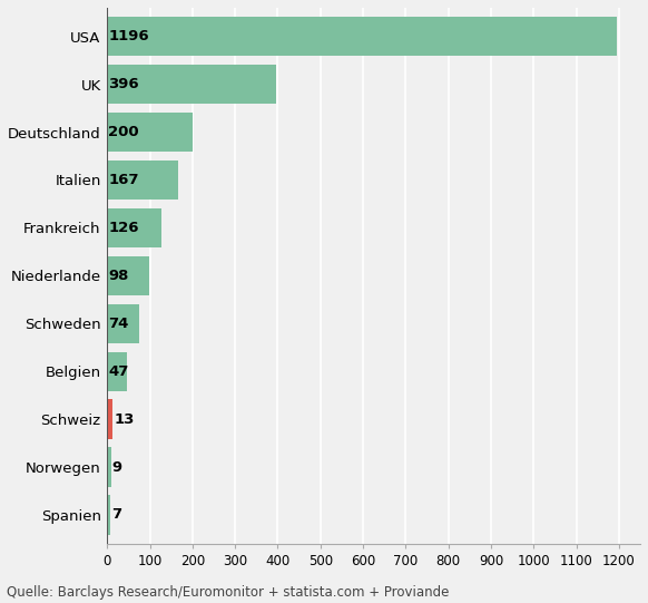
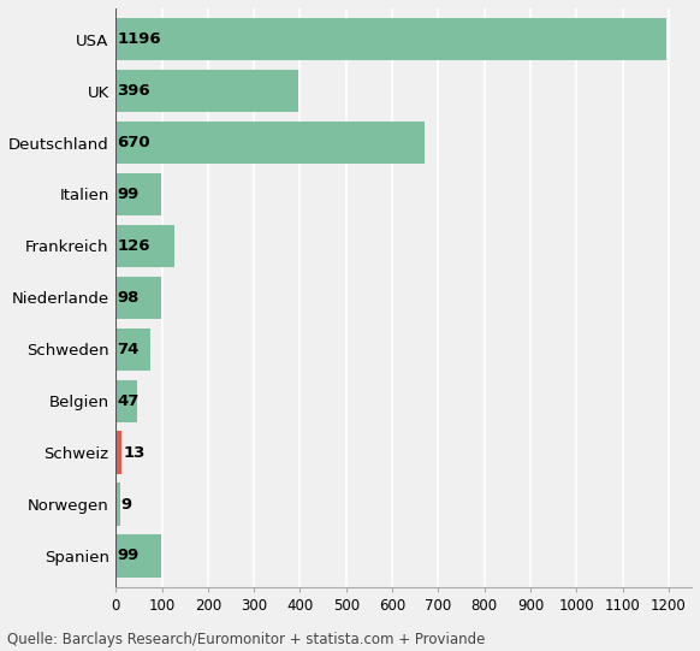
Deutschland: 200 -> 670
Italien: 167 -> 99
Spanien: 7 -> 99
